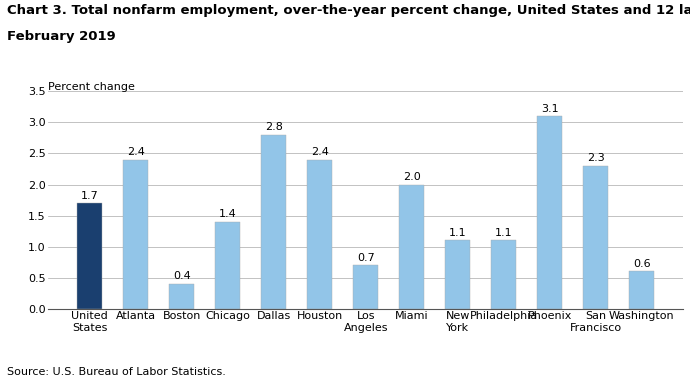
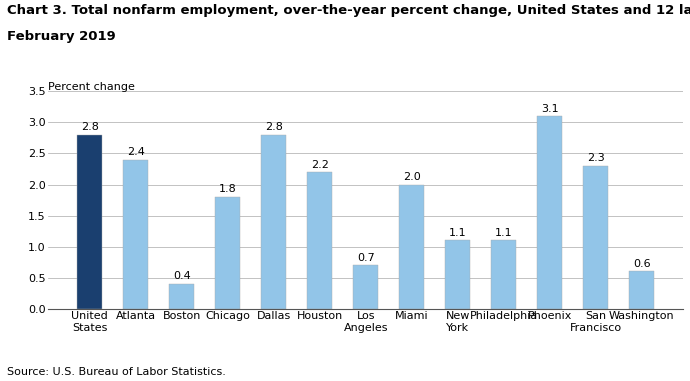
United States: 1.7 -> 2.8
Chicago: 1.4 -> 1.8
Houston: 2.4 -> 2.2
